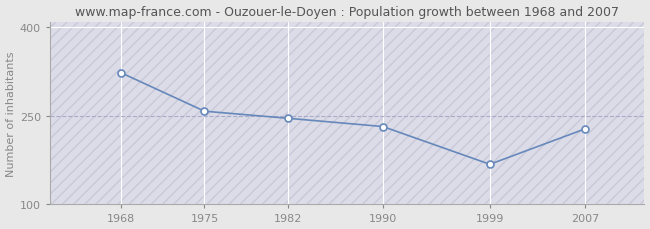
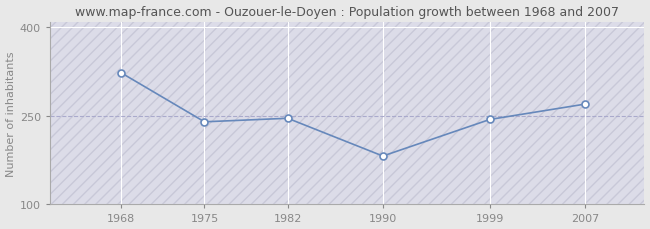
1975: 258 -> 240
1990: 232 -> 182
1999: 168 -> 244
2007: 228 -> 270
